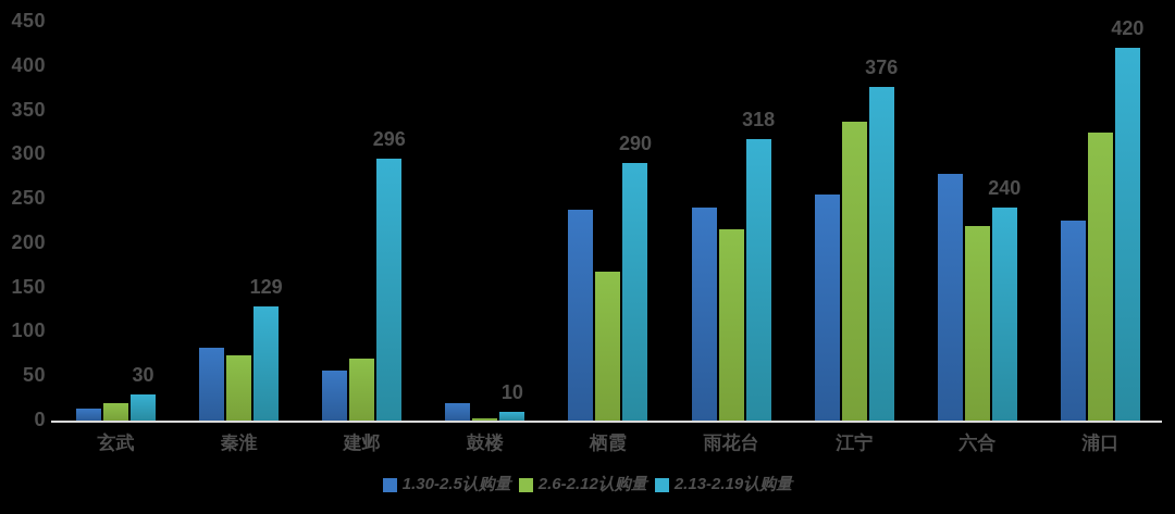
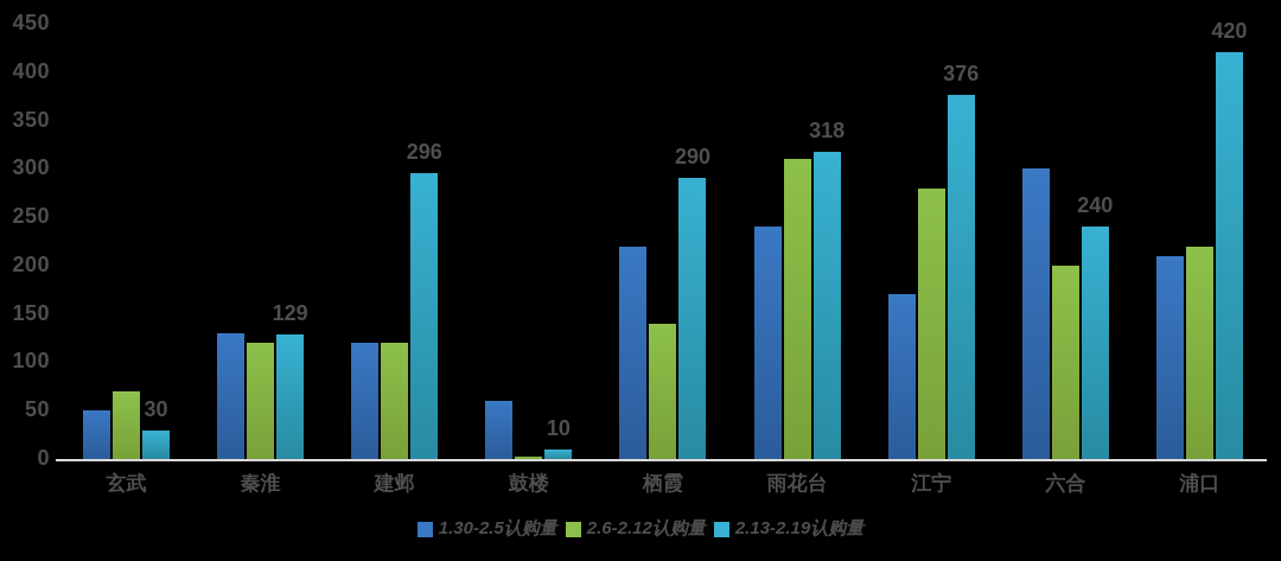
1.30-2.5认购量/玄武: 10 -> 50
2.6-2.12认购量/玄武: 20 -> 70
1.30-2.5认购量/秦淮: 80 -> 130
2.6-2.12认购量/秦淮: 70 -> 120
1.30-2.5认购量/建邺: 60 -> 120
2.6-2.12认购量/建邺: 70 -> 120
1.30-2.5认购量/鼓楼: 20 -> 60
1.30-2.5认购量/栖霞: 240 -> 220
2.6-2.12认购量/栖霞: 170 -> 140
2.6-2.12认购量/雨花台: 220 -> 310
1.30-2.5认购量/江宁: 260 -> 170
2.6-2.12认购量/江宁: 340 -> 280
1.30-2.5认购量/六合: 280 -> 300
2.6-2.12认购量/六合: 220 -> 200
1.30-2.5认购量/浦口: 220 -> 210
2.6-2.12认购量/浦口: 320 -> 220
